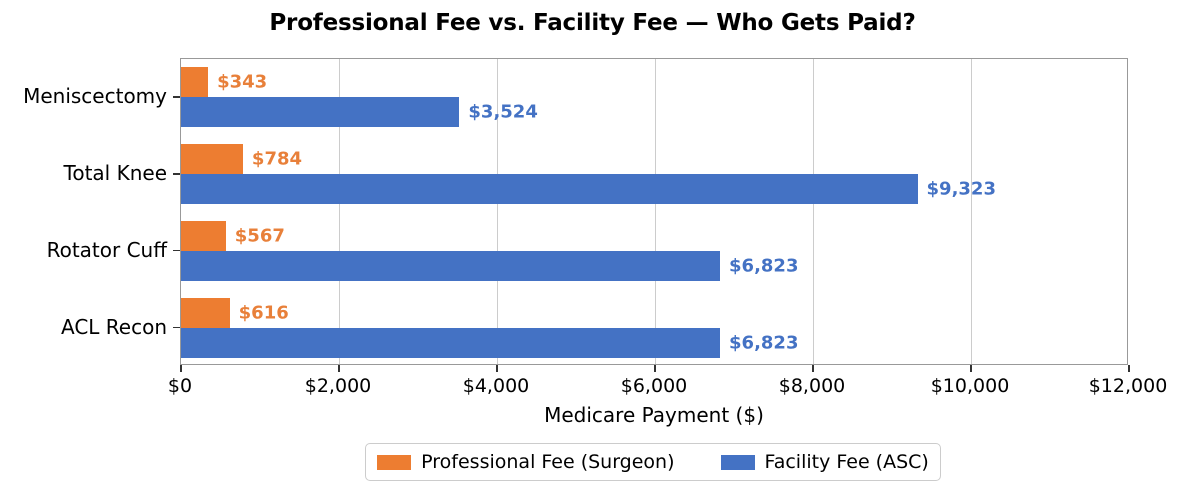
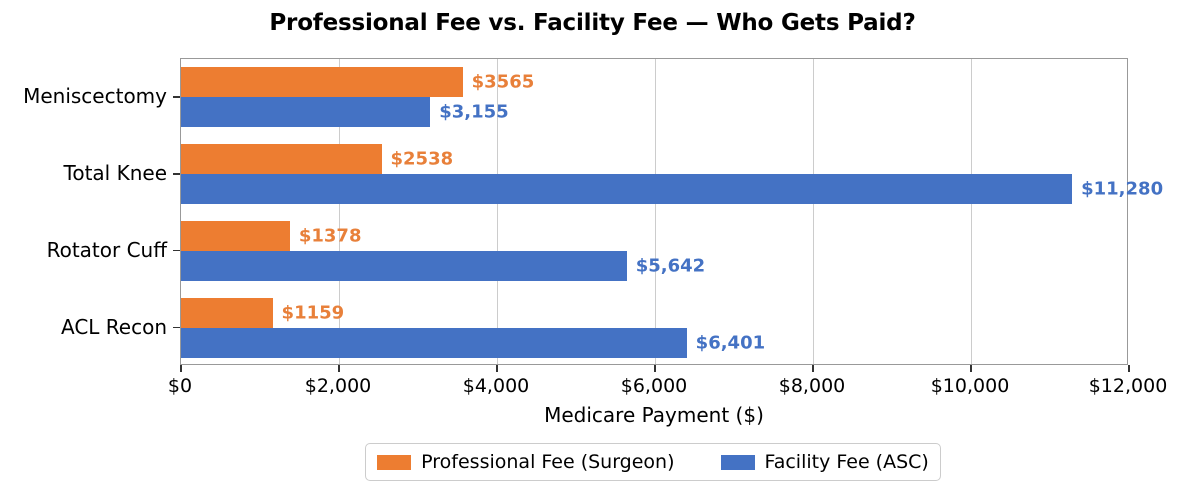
Professional Fee (Surgeon)/Meniscectomy: $343 -> $3565
Facility Fee (ASC)/Meniscectomy: $3,524 -> $3,155
Professional Fee (Surgeon)/Total Knee: $784 -> $2538
Facility Fee (ASC)/Total Knee: $9,323 -> $11,280
Professional Fee (Surgeon)/Rotator Cuff: $567 -> $1378
Facility Fee (ASC)/Rotator Cuff: $6,823 -> $5,642
Professional Fee (Surgeon)/ACL Recon: $616 -> $1159
Facility Fee (ASC)/ACL Recon: $6,823 -> $6,401
